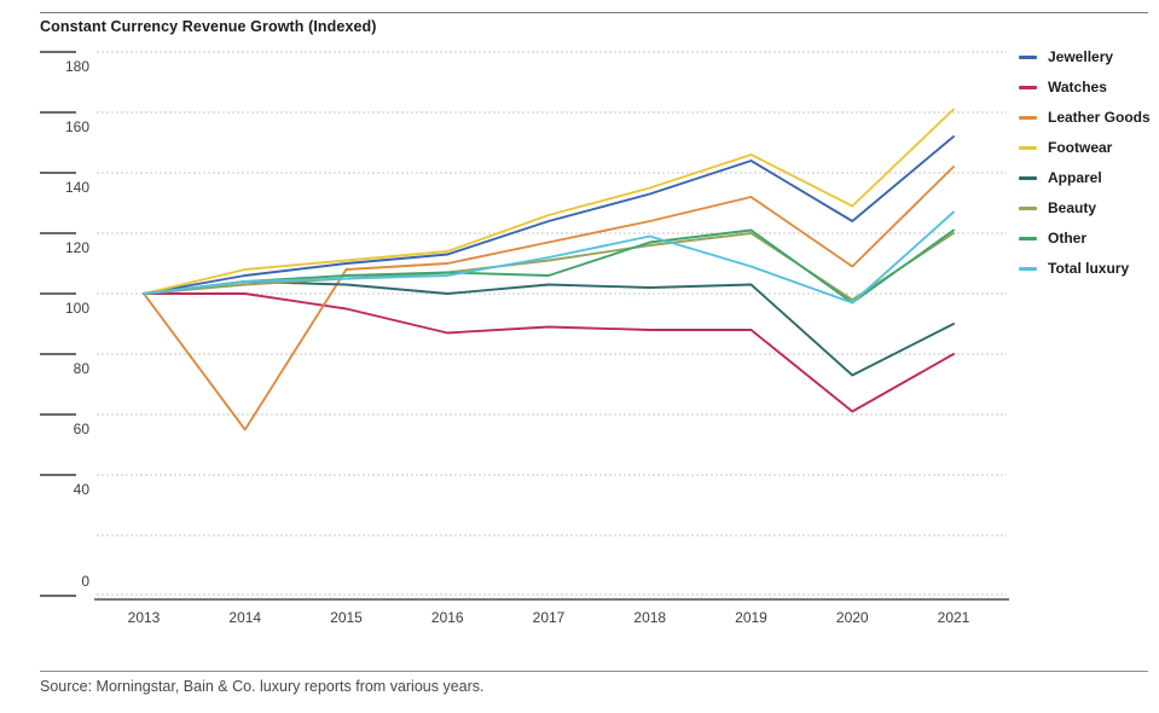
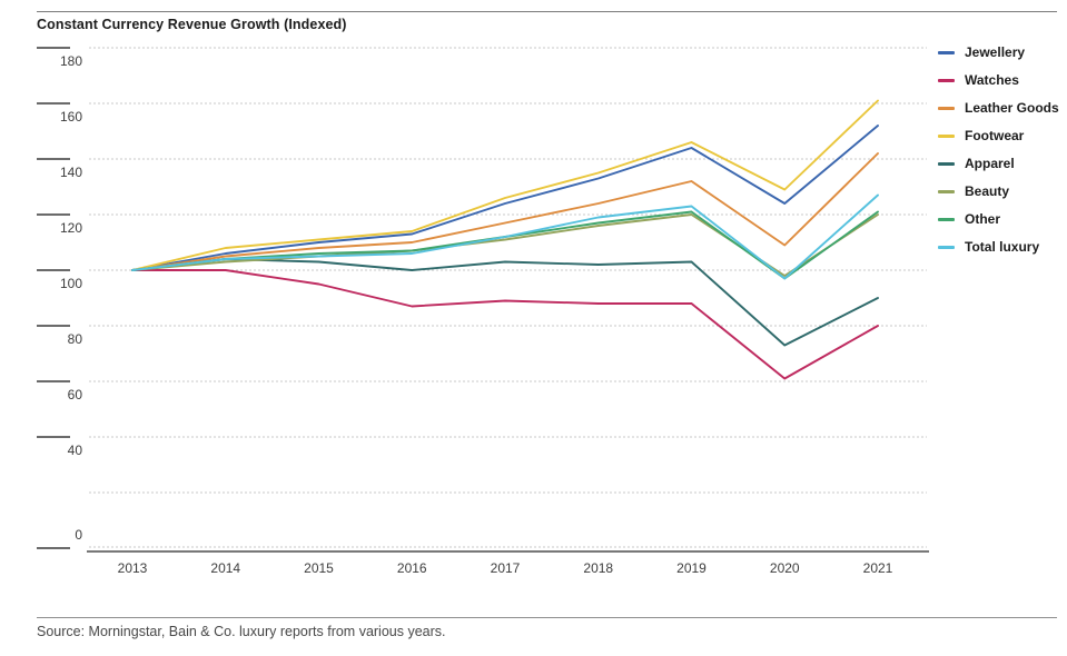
Leather Goods/2014: 55 -> 105
Other/2017: 106 -> 112
Total luxury/2019: 109 -> 123
